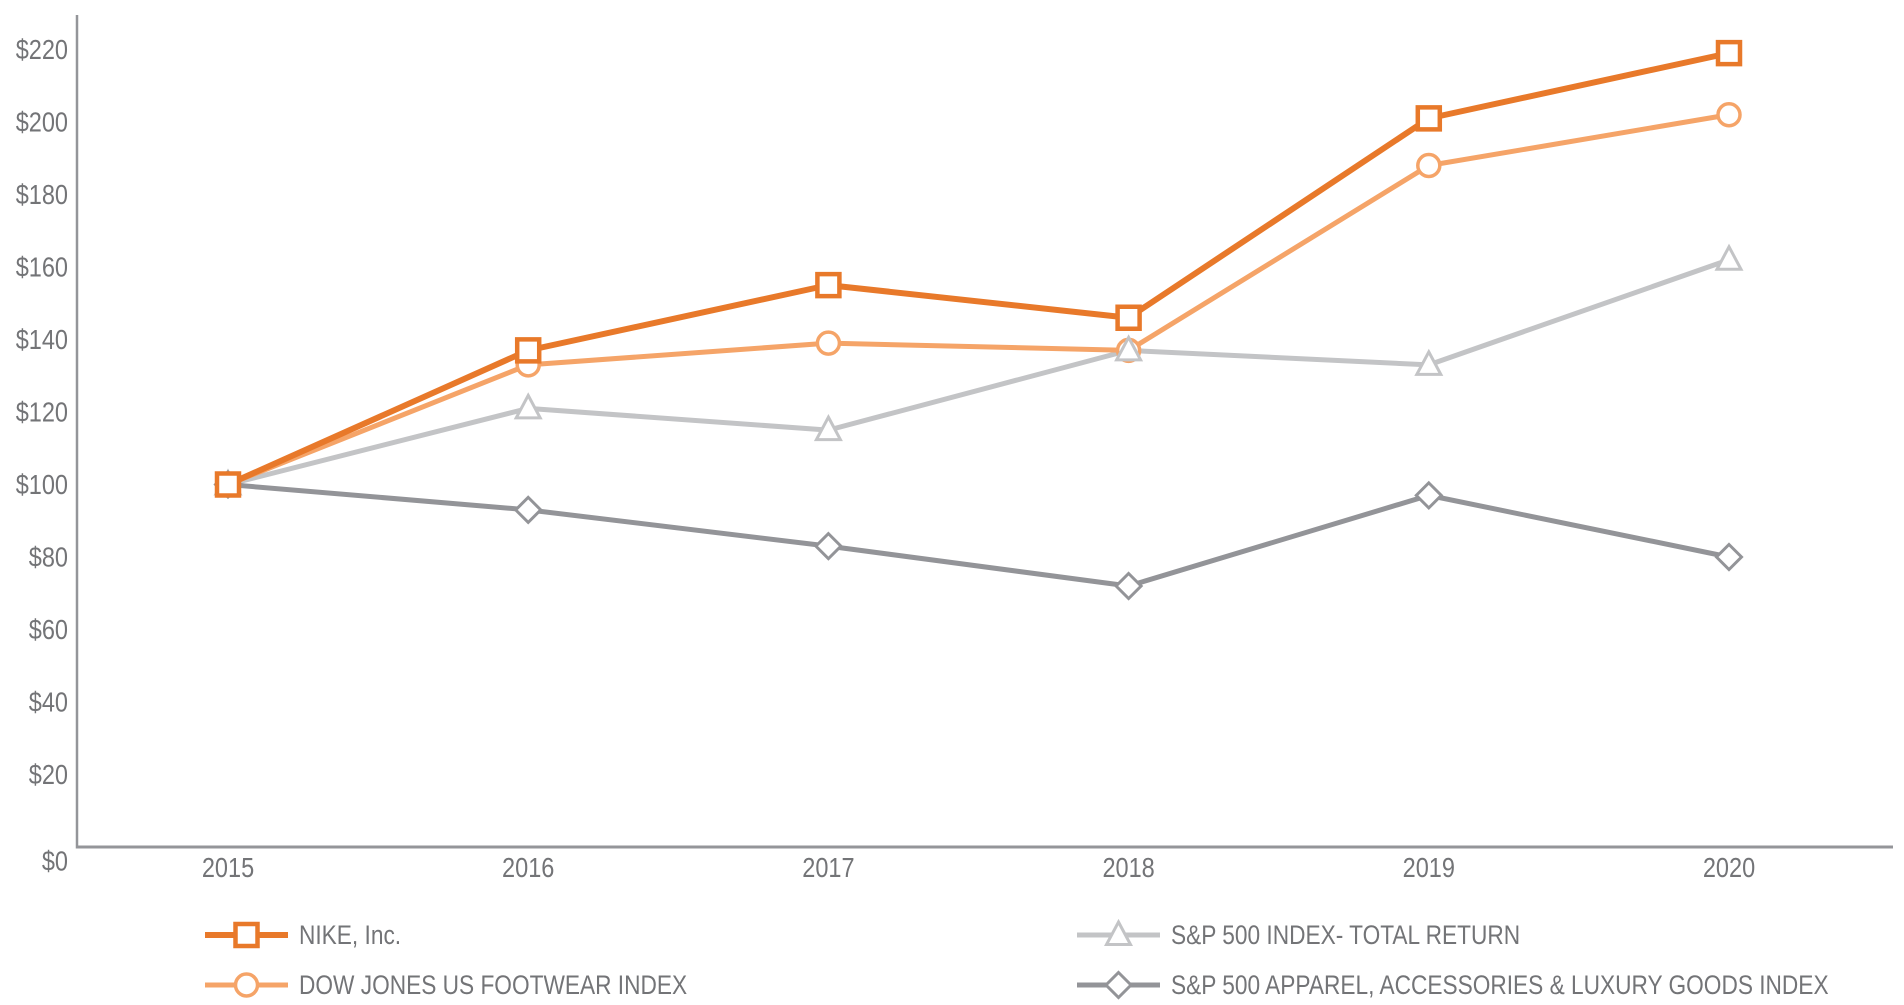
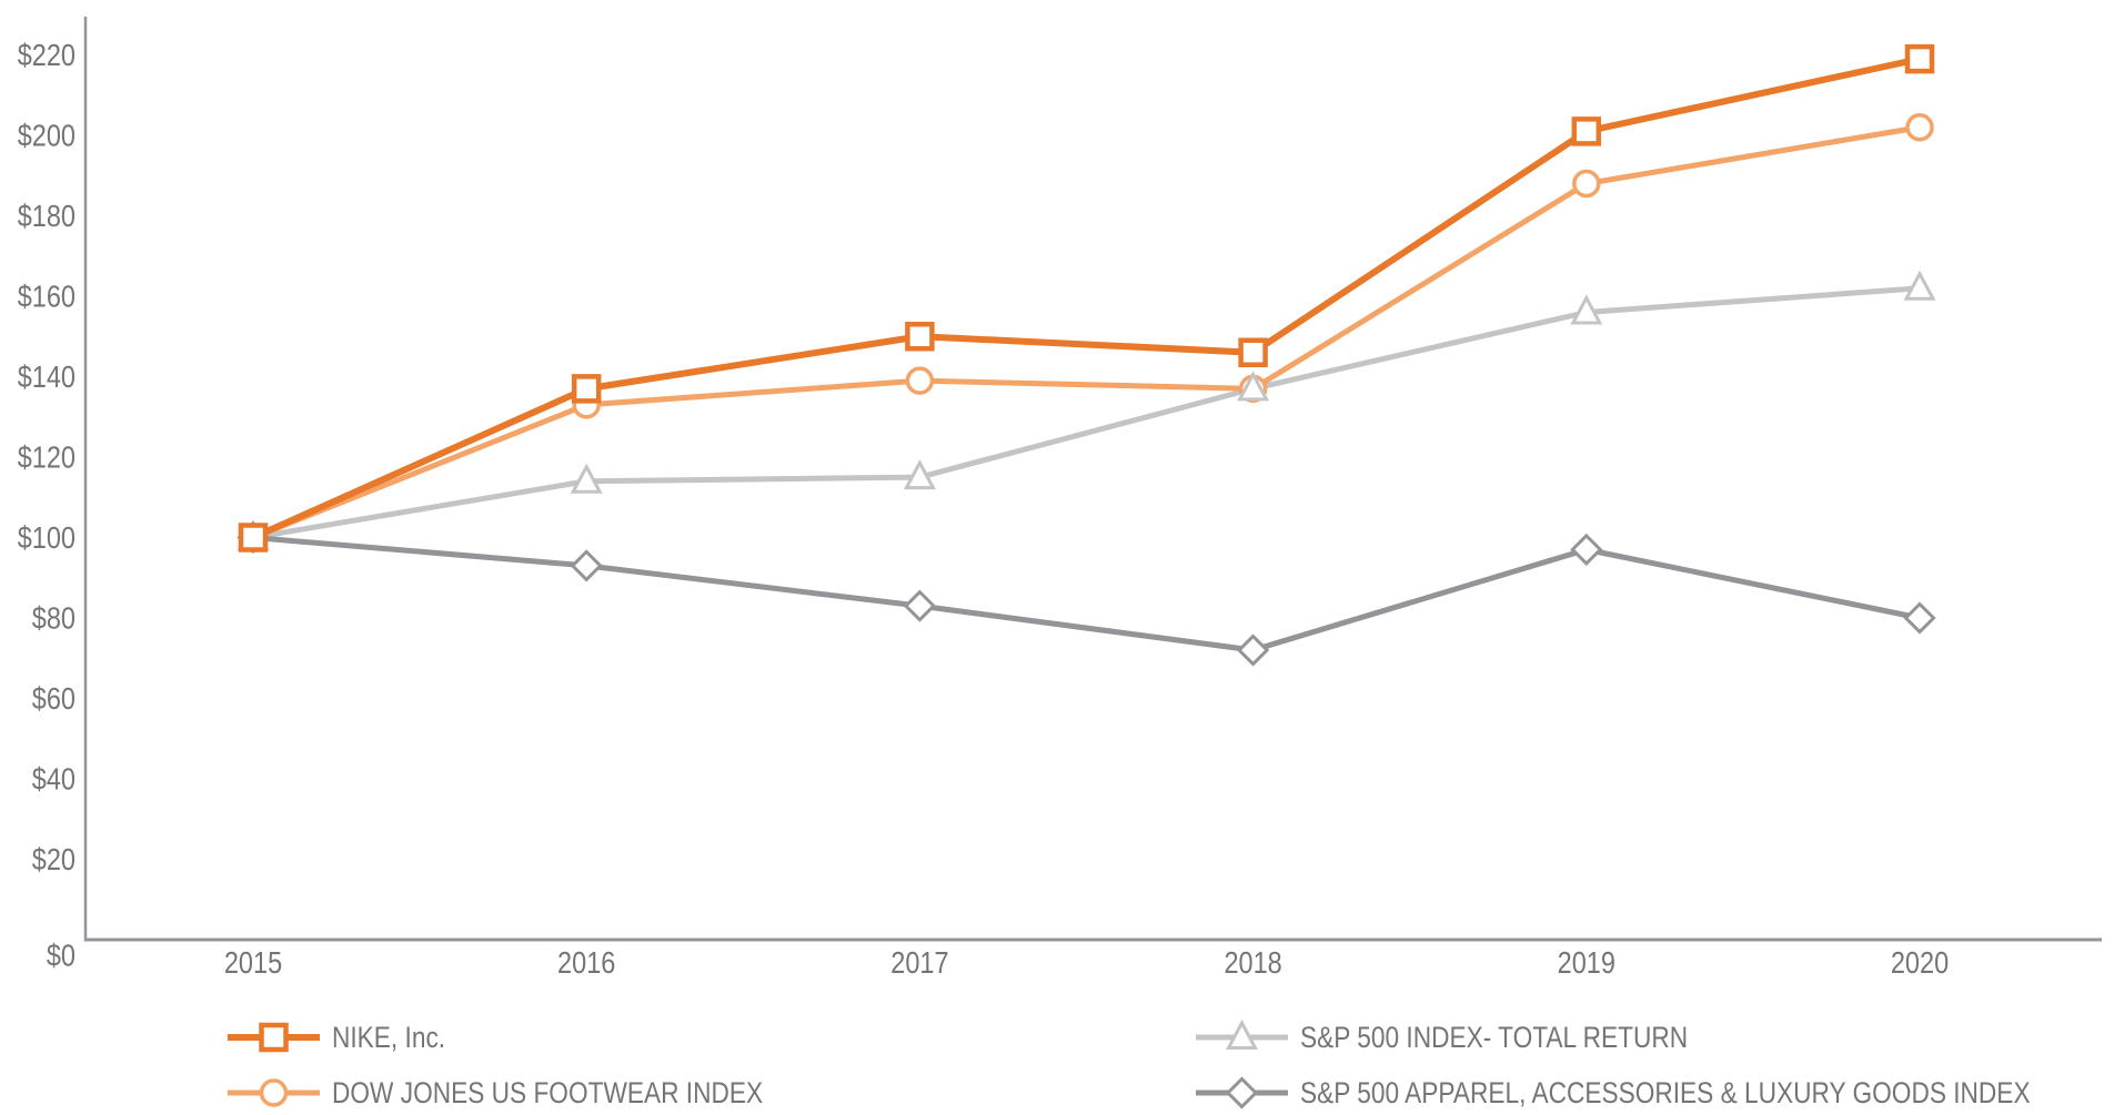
S&P 500 INDEX- TOTAL RETURN/2016: $121 -> $114
NIKE, Inc./2017: $155 -> $150
S&P 500 INDEX- TOTAL RETURN/2019: $133 -> $156
